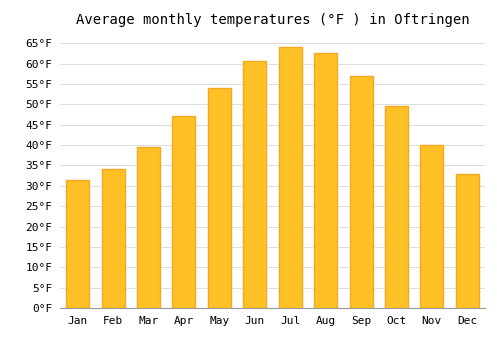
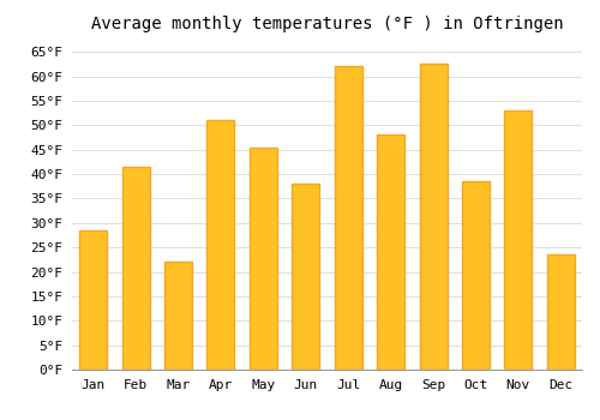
Jan: 31.5°F -> 28.5°F
Feb: 34.0°F -> 41.5°F
Mar: 39.5°F -> 22.0°F
Apr: 47.0°F -> 51.0°F
May: 54.0°F -> 45.5°F
Jun: 60.5°F -> 38.0°F
Jul: 64.0°F -> 62.0°F
Aug: 62.5°F -> 48.0°F
Sep: 57.0°F -> 62.5°F
Oct: 49.5°F -> 38.5°F
Nov: 40.0°F -> 53.0°F
Dec: 33.0°F -> 23.5°F
